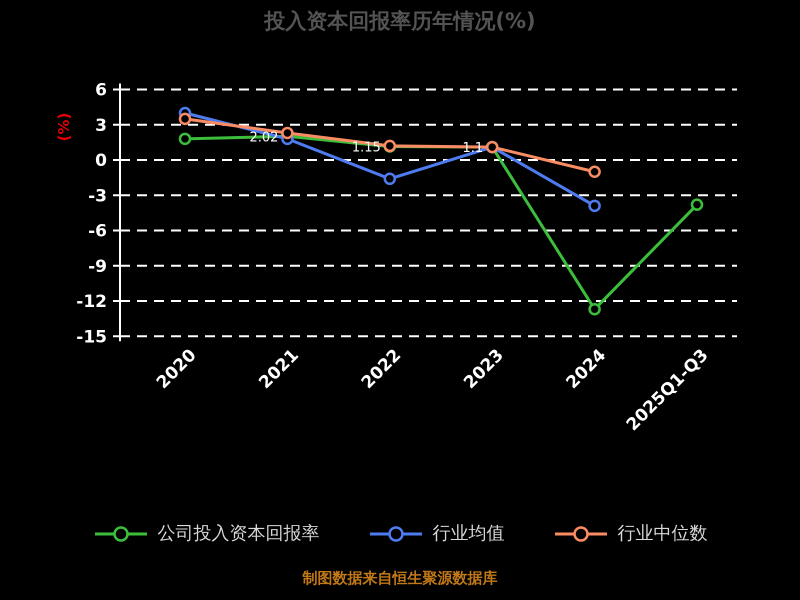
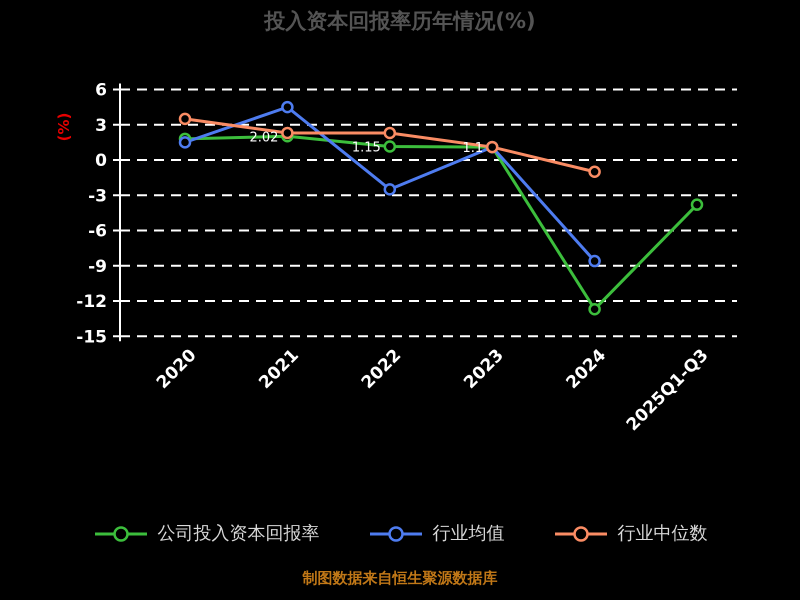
行业均值/2020: 4.0 -> 1.5
行业均值/2021: 1.8 -> 4.5
行业均值/2022: -1.6 -> -2.5
行业中位数/2022: 1.2 -> 2.3
行业均值/2024: -3.9 -> -8.6
